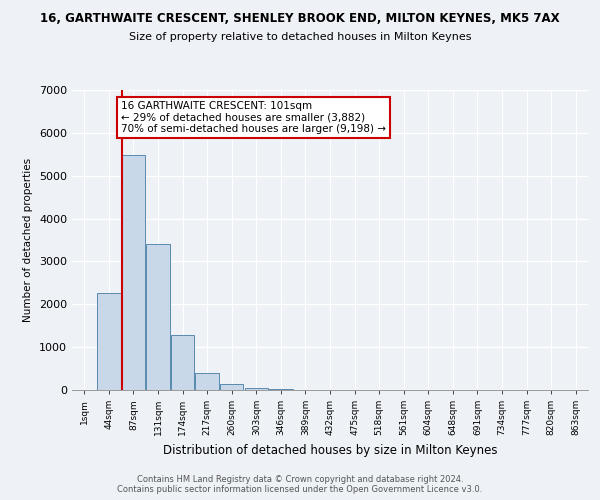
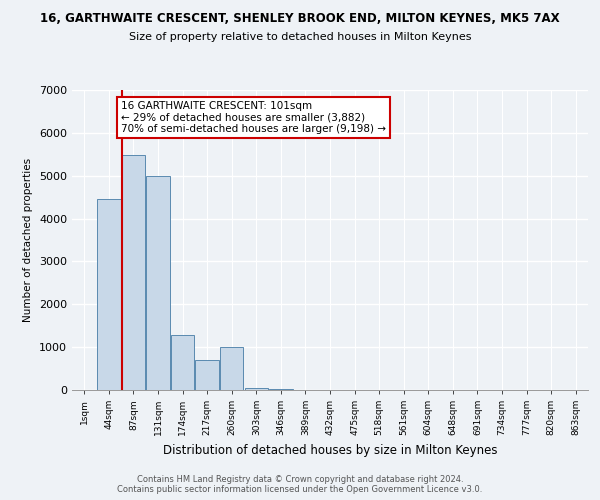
44sqm: 2270 -> 4450
131sqm: 3400 -> 5000
217sqm: 390 -> 700
260sqm: 130 -> 1000
